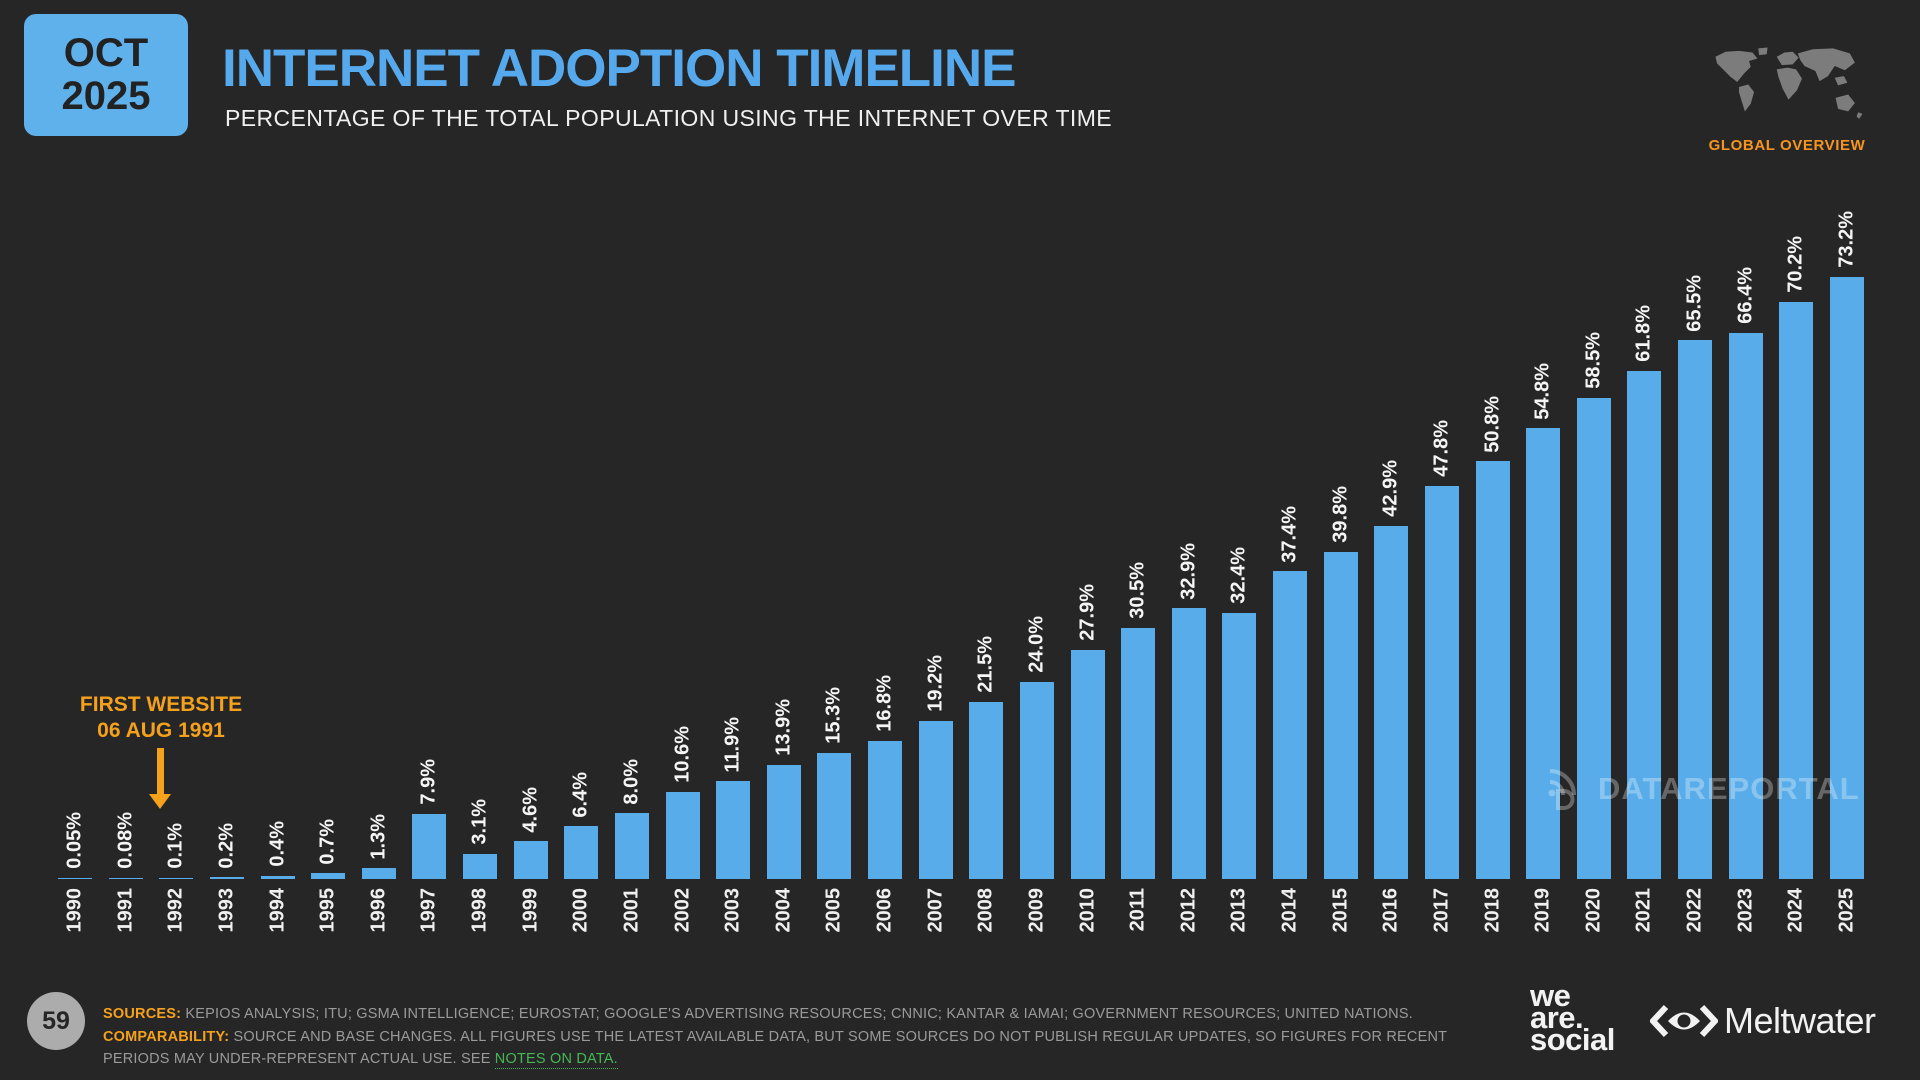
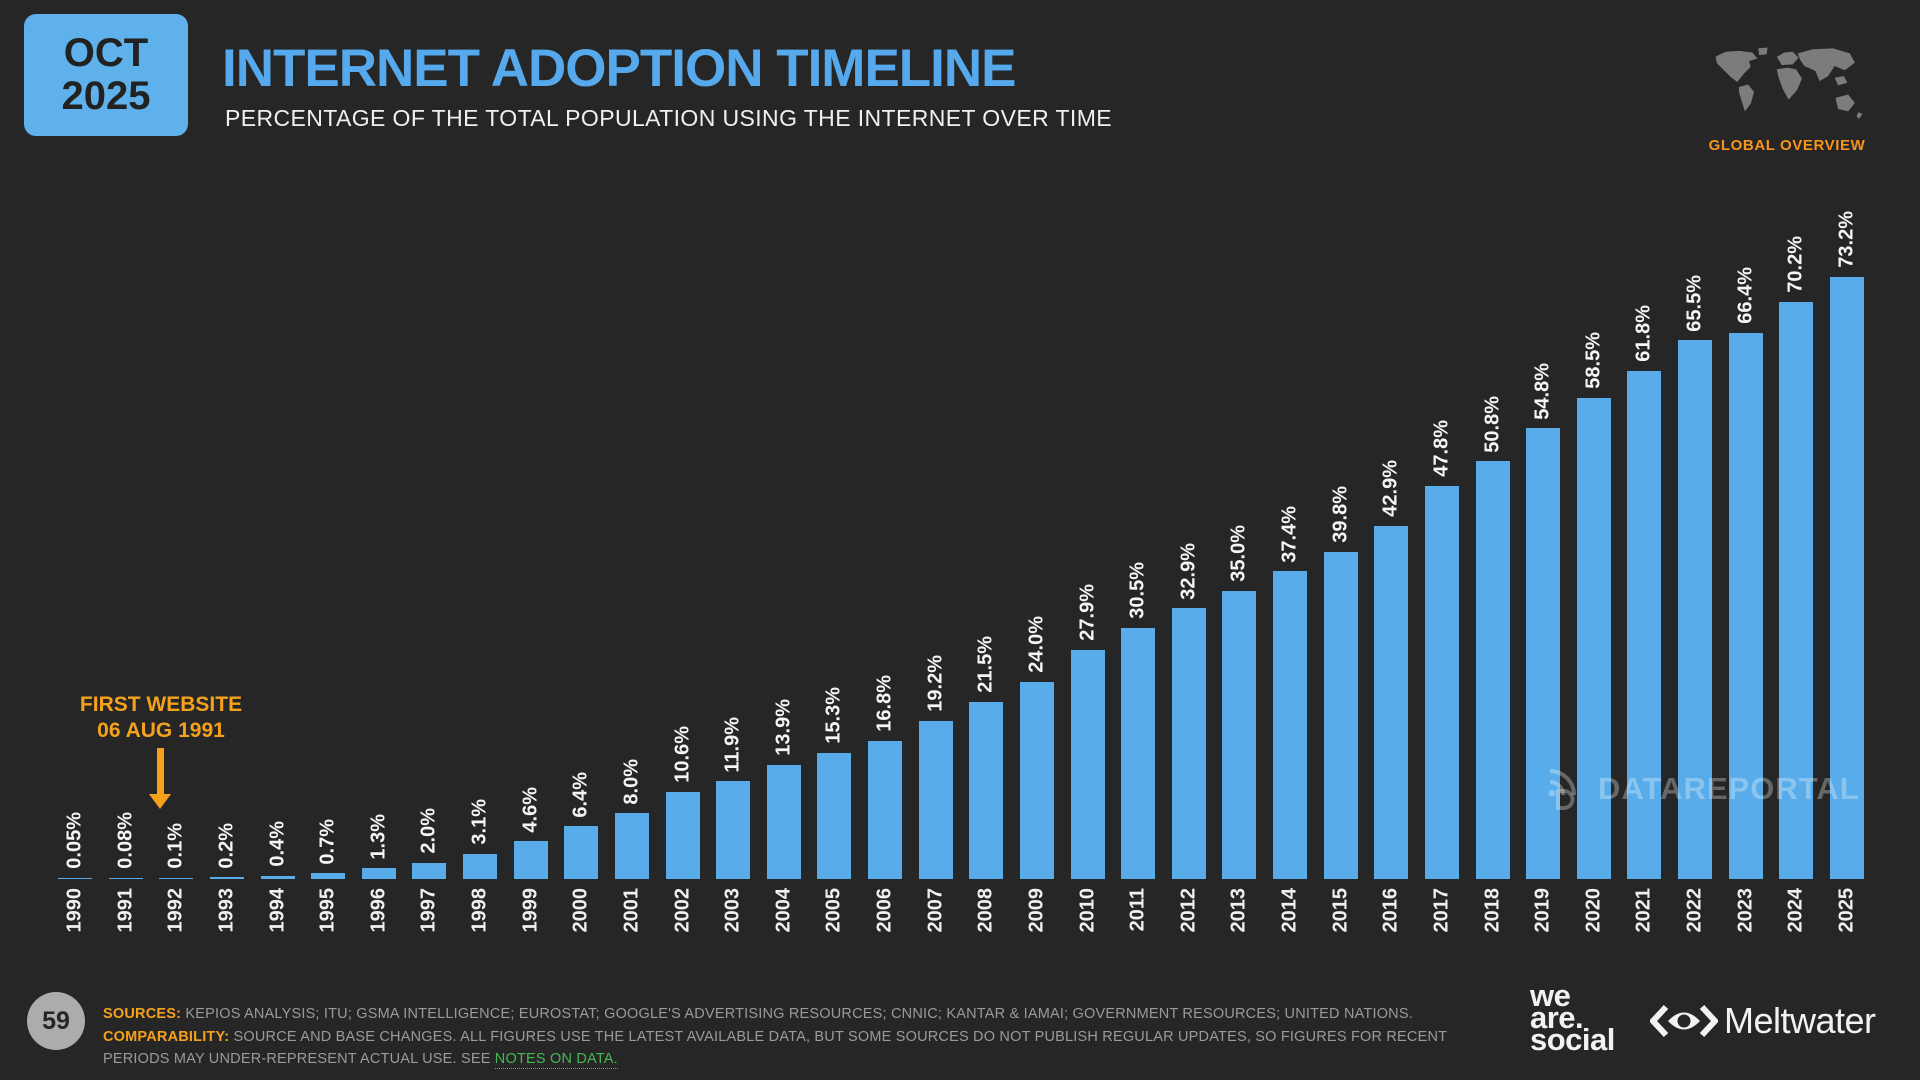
1997: 7.9% -> 2.0%
2013: 32.4% -> 35.0%
